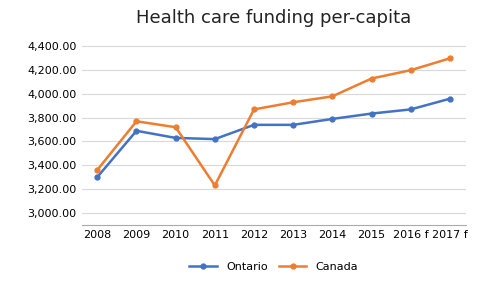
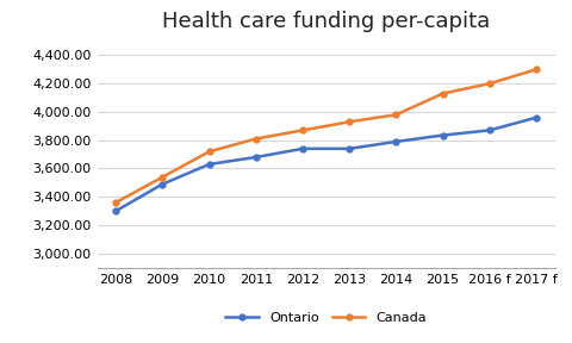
Ontario/2009: 3,690 -> 3,490
Canada/2009: 3,770 -> 3,540
Ontario/2011: 3,620 -> 3,680
Canada/2011: 3,230 -> 3,810
